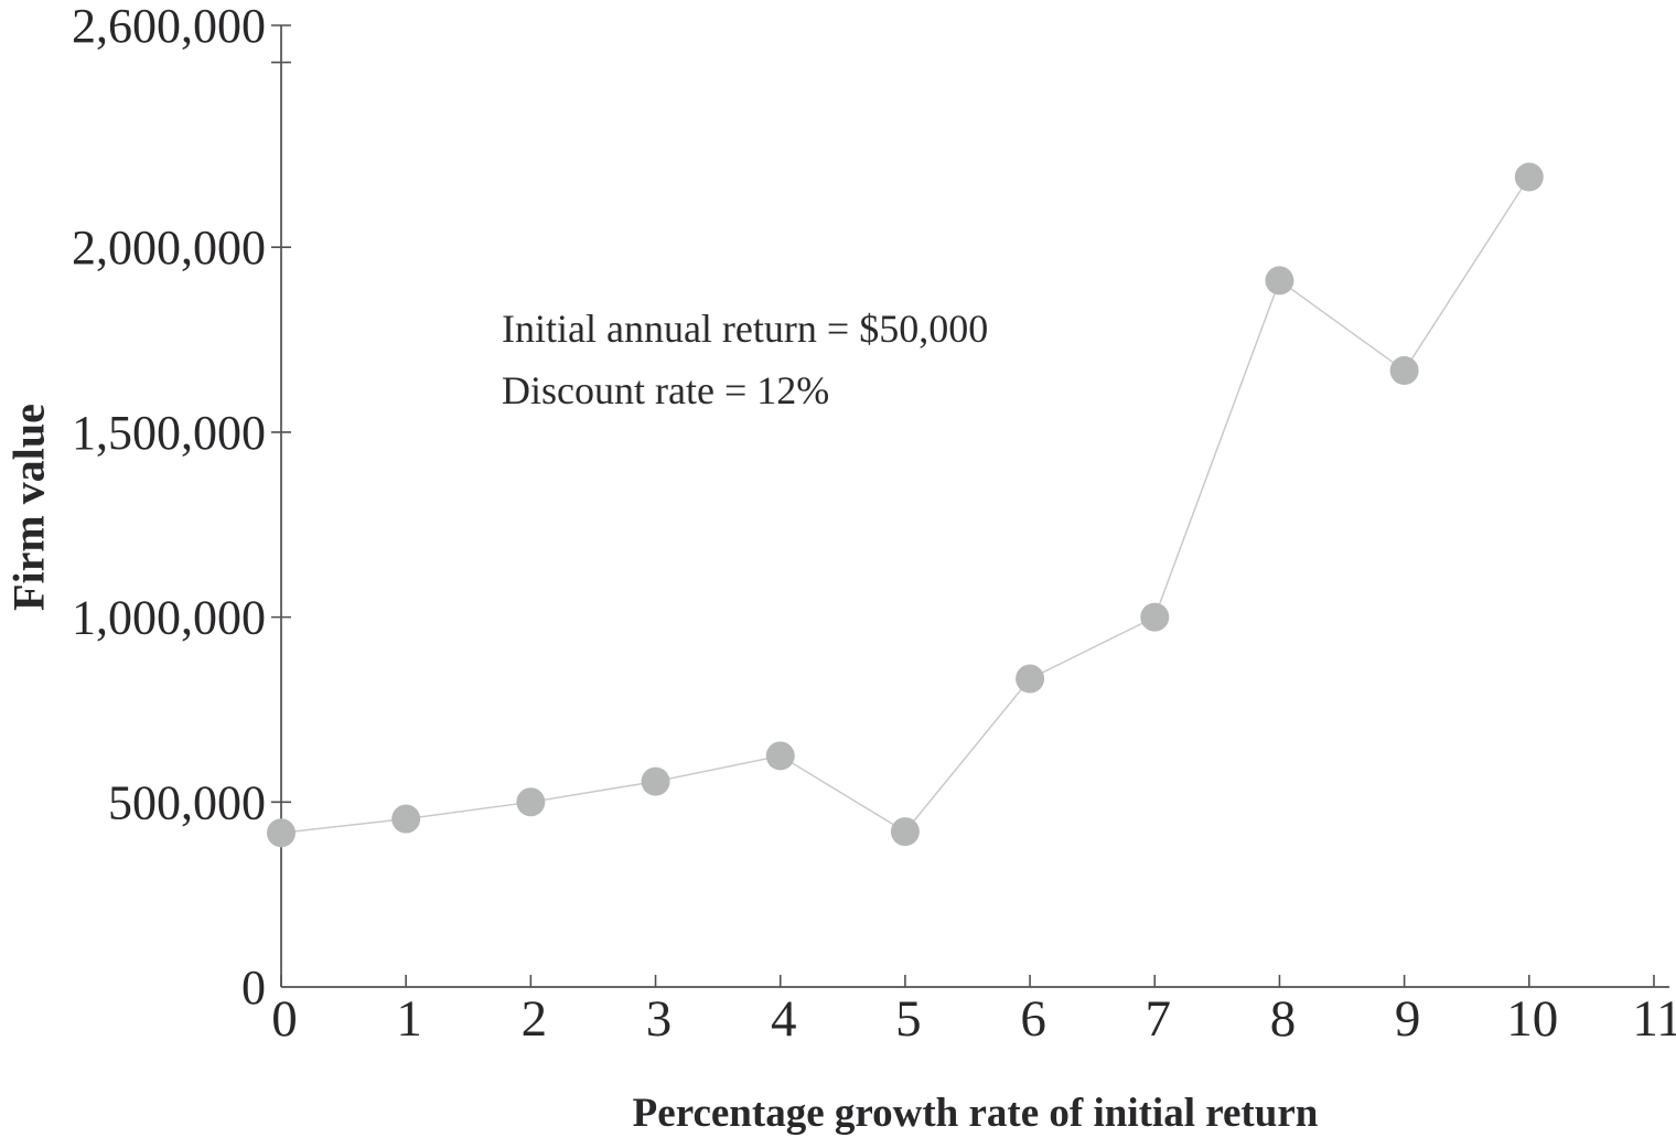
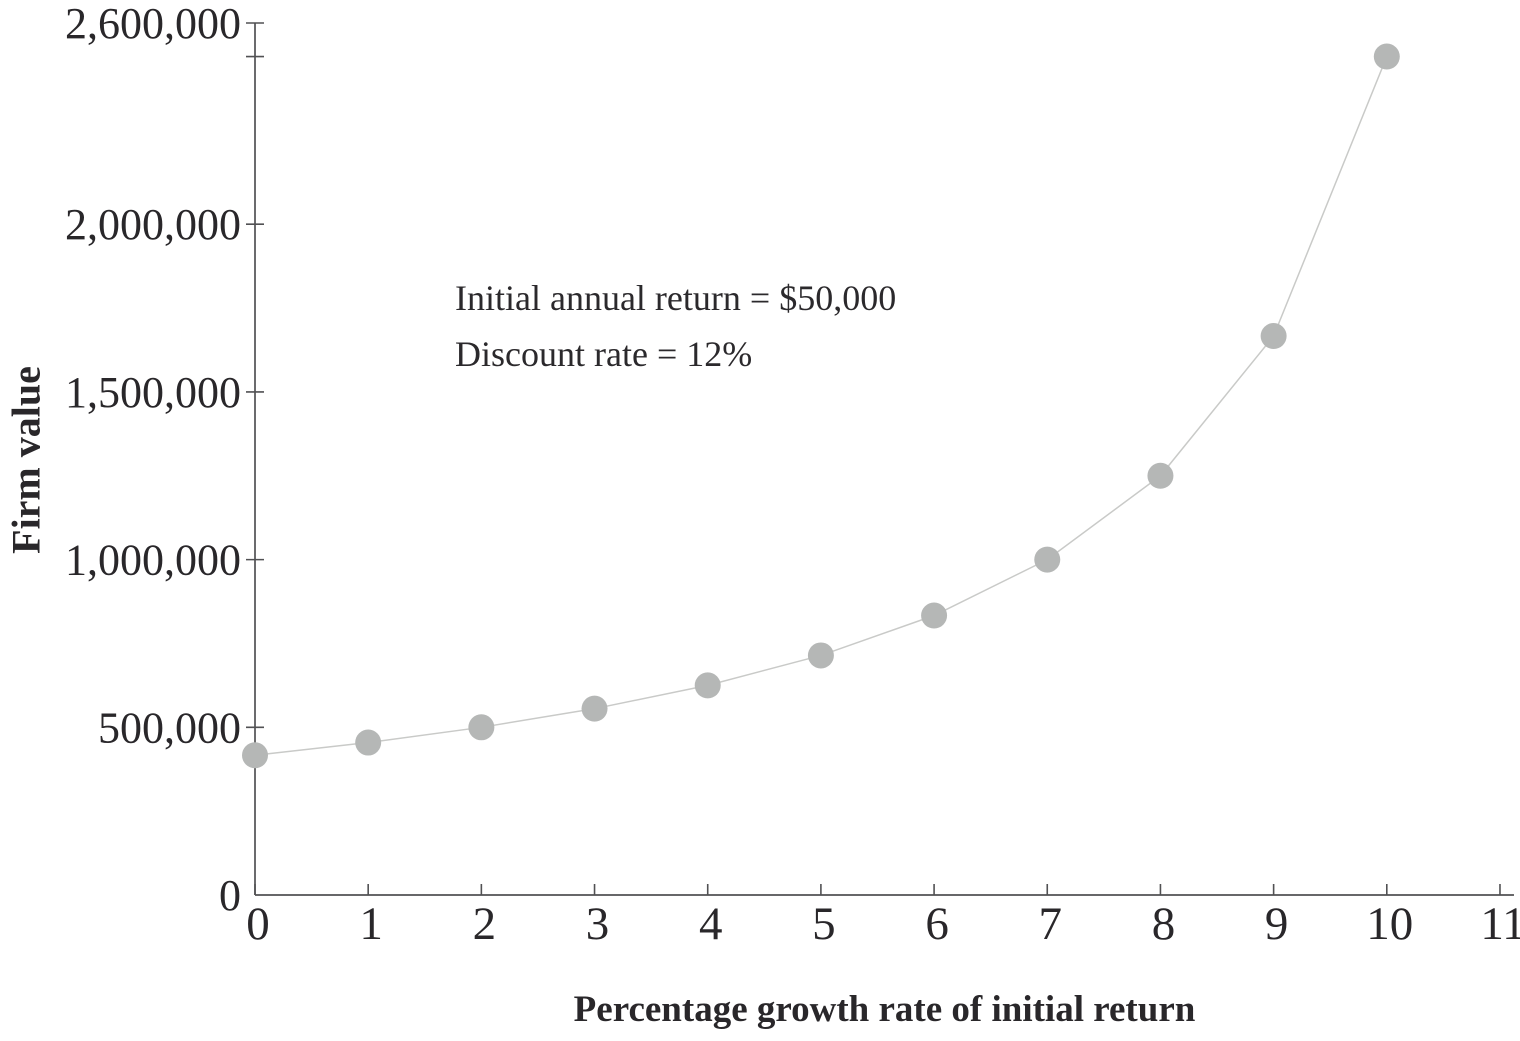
5: 420000 -> 710000
8: 1910000 -> 1250000
10: 2190000 -> 2500000
